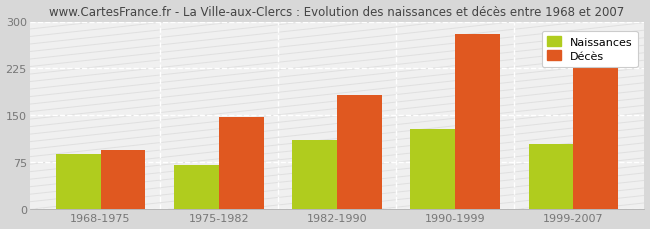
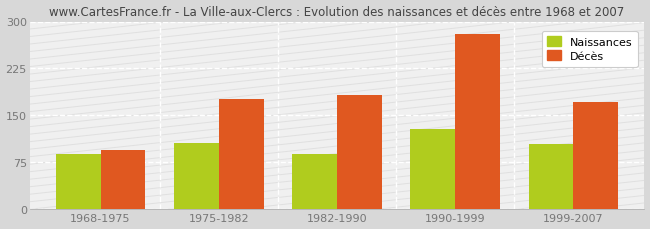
Naissances/1975-1982: 70 -> 106
Décès/1975-1982: 148 -> 176
Naissances/1982-1990: 110 -> 88
Décès/1999-2007: 225 -> 172
